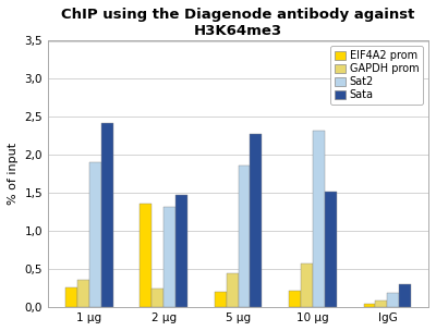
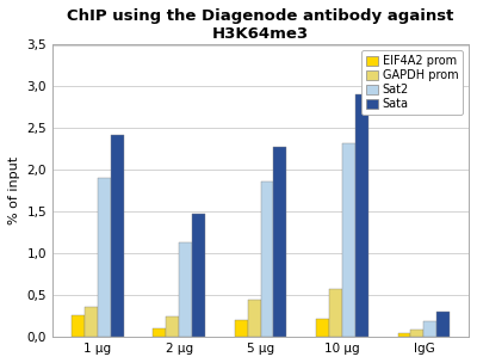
EIF4A2 prom/2 μg: 1,36 -> 0,10
Sat2/2 μg: 1,32 -> 1,13
Sata/10 μg: 1,52 -> 2,91
